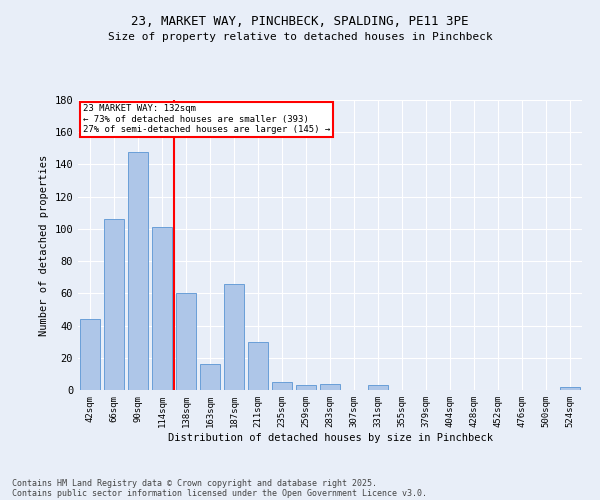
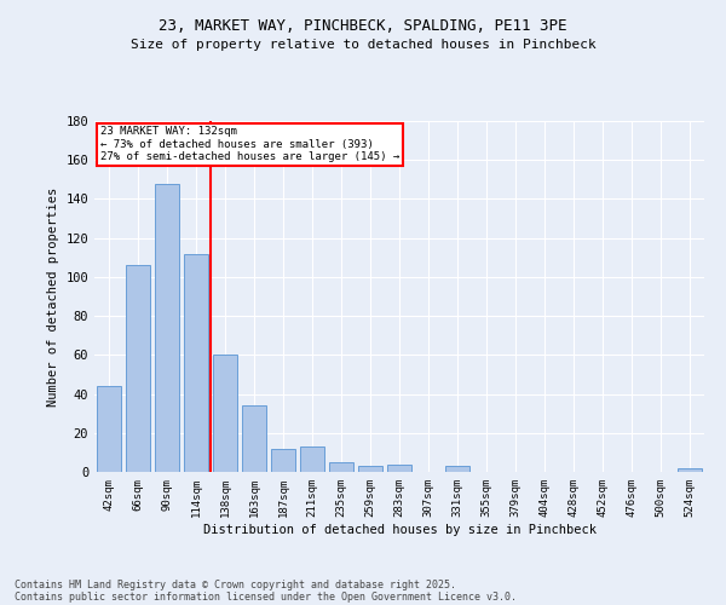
114sqm: 101 -> 112
163sqm: 16 -> 34
187sqm: 66 -> 12
211sqm: 30 -> 13
